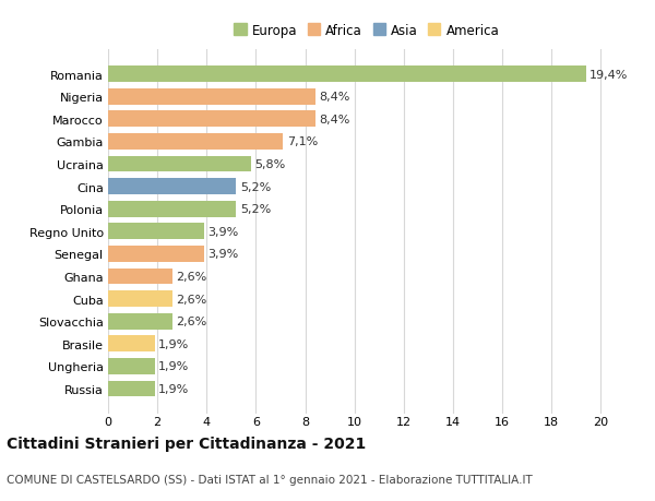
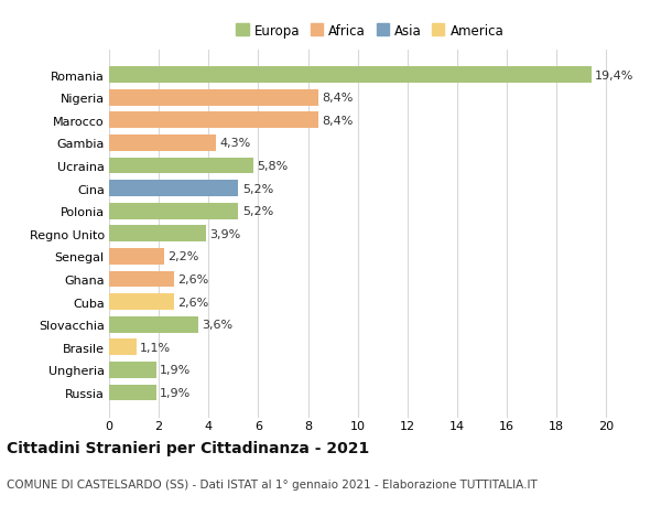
Gambia: 7,1% -> 4,3%
Senegal: 3,9% -> 2,2%
Slovacchia: 2,6% -> 3,6%
Brasile: 1,9% -> 1,1%
